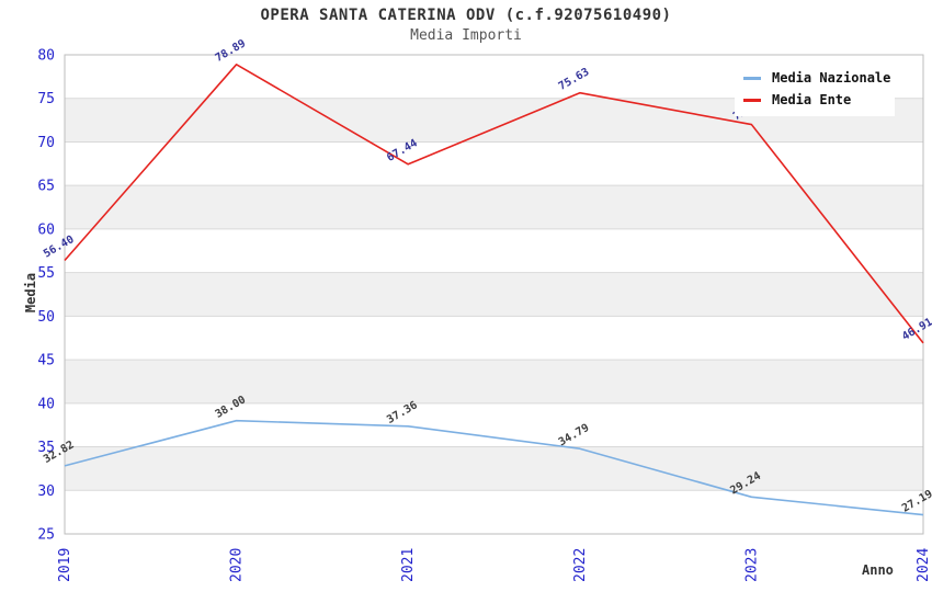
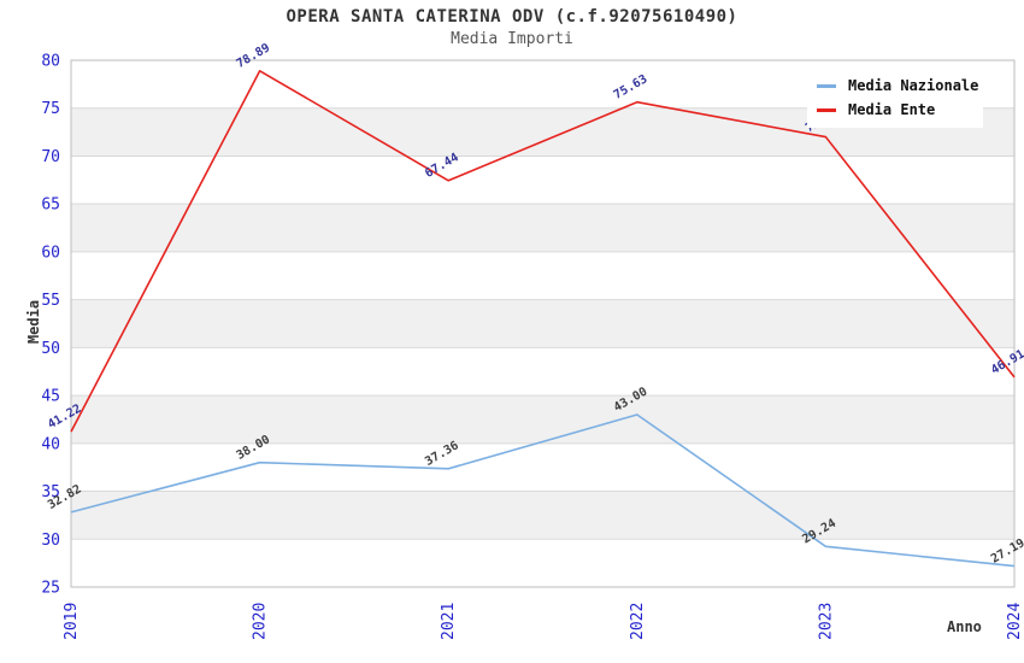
Media Ente/2019: 56.40 -> 41.22
Media Nazionale/2022: 34.79 -> 43.00
